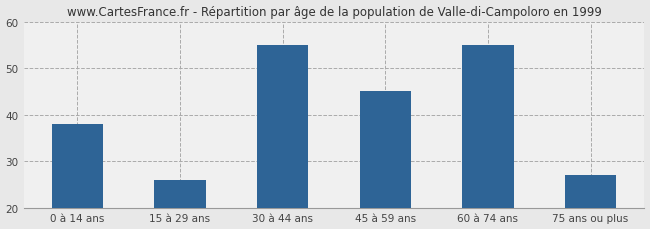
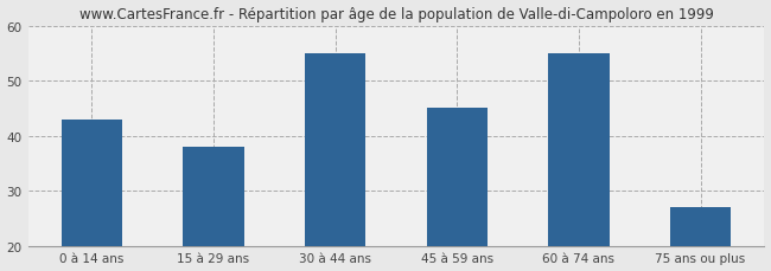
0 à 14 ans: 38 -> 43
15 à 29 ans: 26 -> 38
